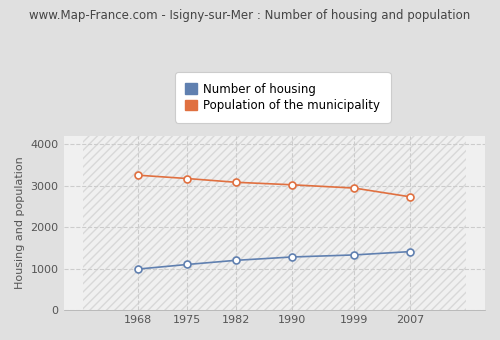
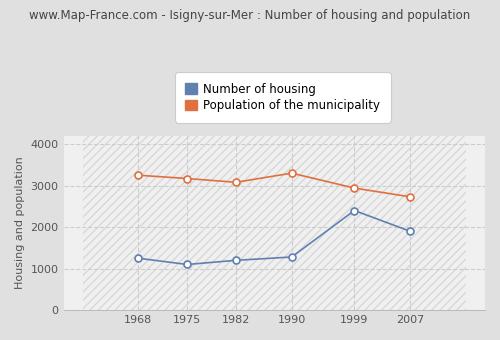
Number of housing/1968: 990 -> 1250
Population of the municipality/1990: 3020 -> 3300
Number of housing/1999: 1330 -> 2400
Number of housing/2007: 1410 -> 1900
